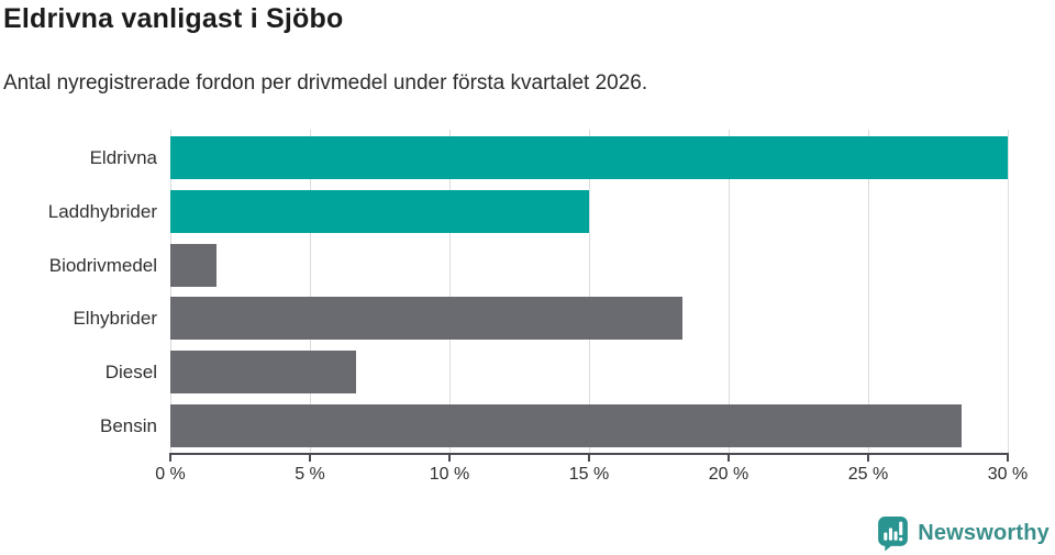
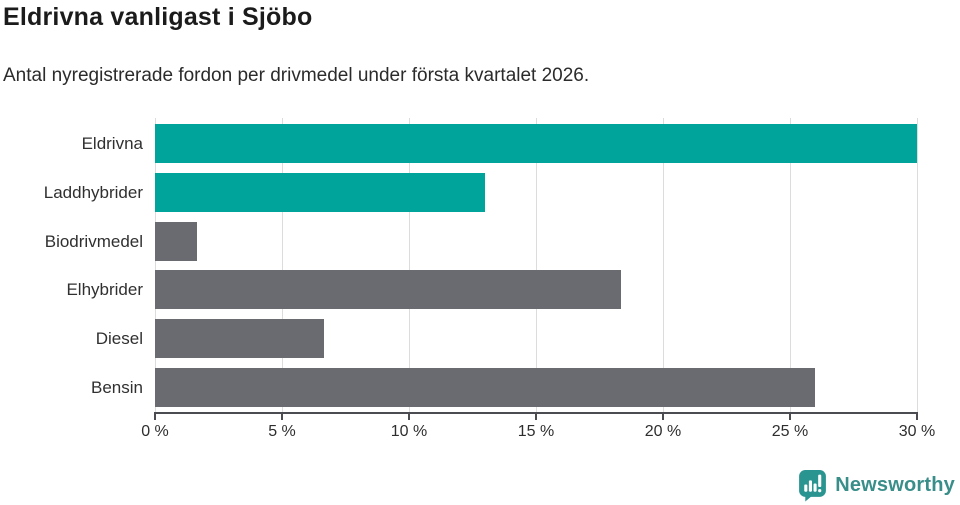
Laddhybrider: 15.0% -> 13.0%
Bensin: 28.3% -> 26.0%
